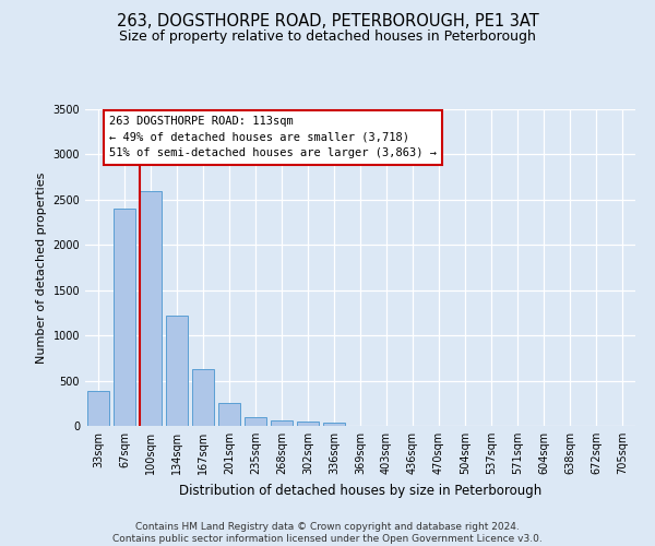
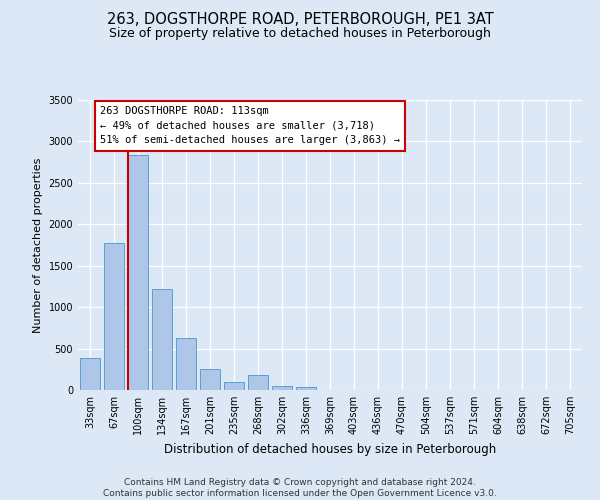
67sqm: 2400 -> 1780
100sqm: 2600 -> 2840
268sqm: 60 -> 180
